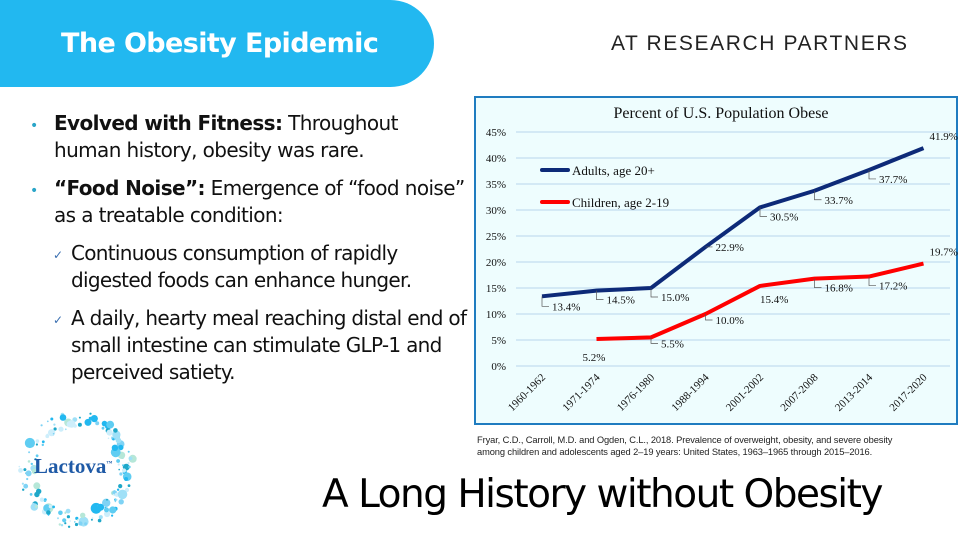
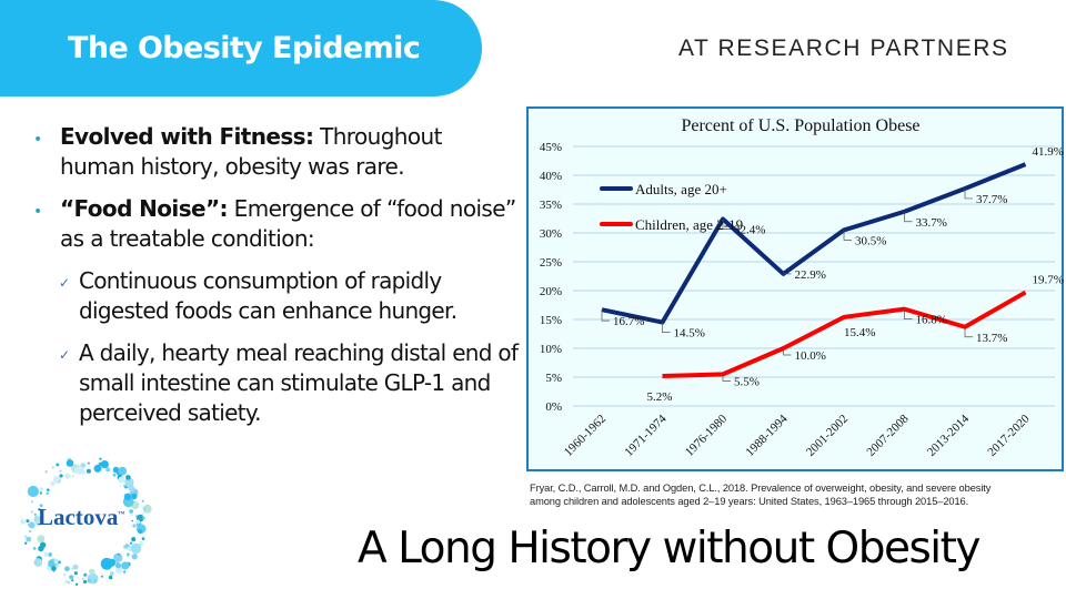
Adults, age 20+/1960-1962: 13.4% -> 16.7%
Adults, age 20+/1976-1980: 15.0% -> 32.4%
Children, age 2-19/2013-2014: 17.2% -> 13.7%
